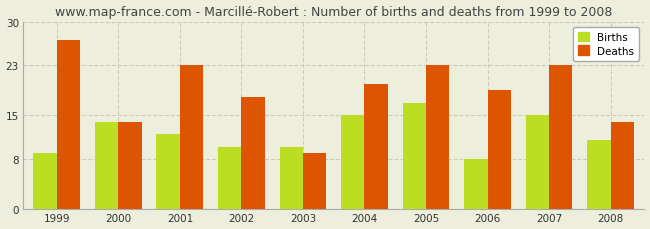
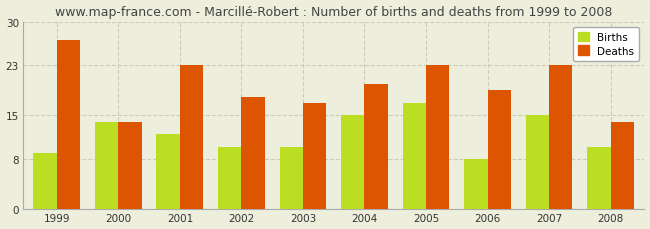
Deaths/2003: 9 -> 17
Births/2008: 11 -> 10
